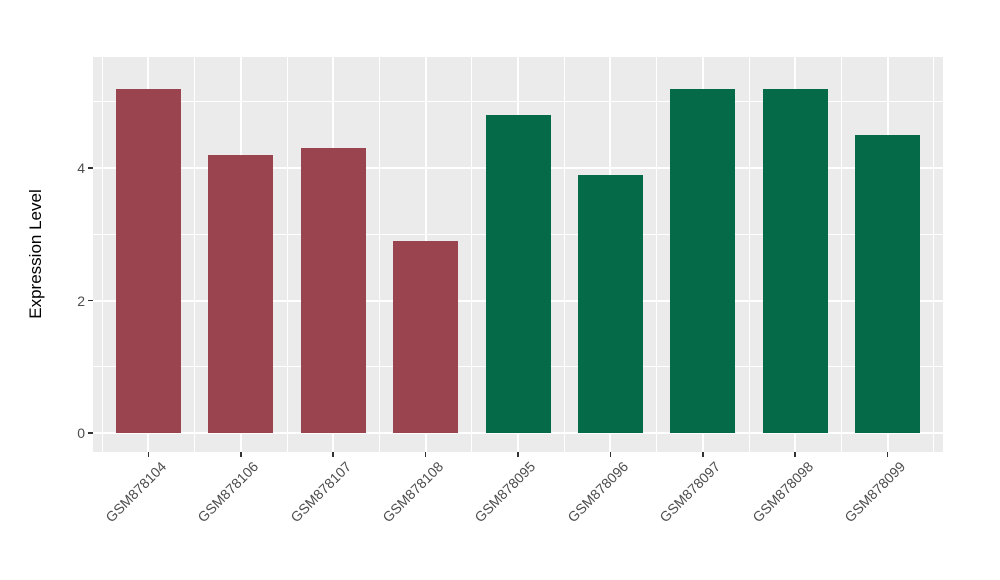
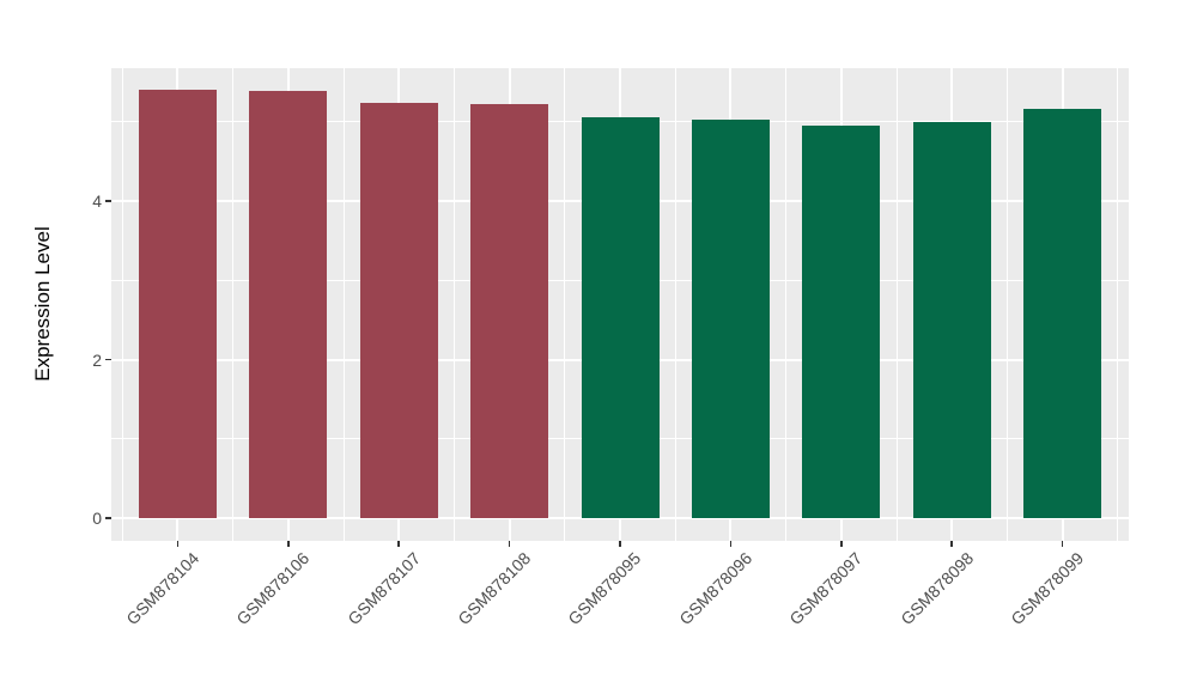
GSM878104: 5.2 -> 5.4
GSM878106: 4.2 -> 5.4
GSM878107: 4.3 -> 5.2
GSM878108: 2.9 -> 5.2
GSM878095: 4.8 -> 5.1
GSM878096: 3.9 -> 5.0
GSM878097: 5.2 -> 5.0
GSM878098: 5.2 -> 5.0
GSM878099: 4.5 -> 5.2
